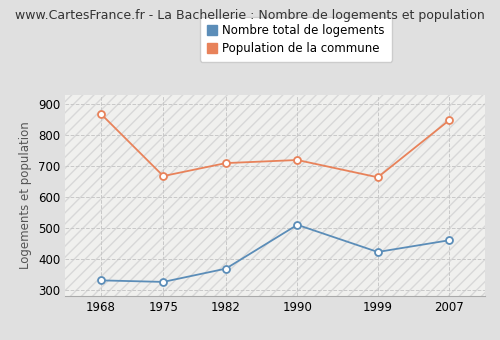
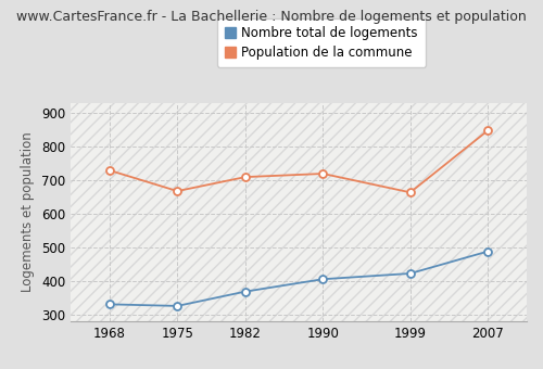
Population de la commune/1968: 870 -> 730
Nombre total de logements/1990: 510 -> 405
Nombre total de logements/2007: 460 -> 488
